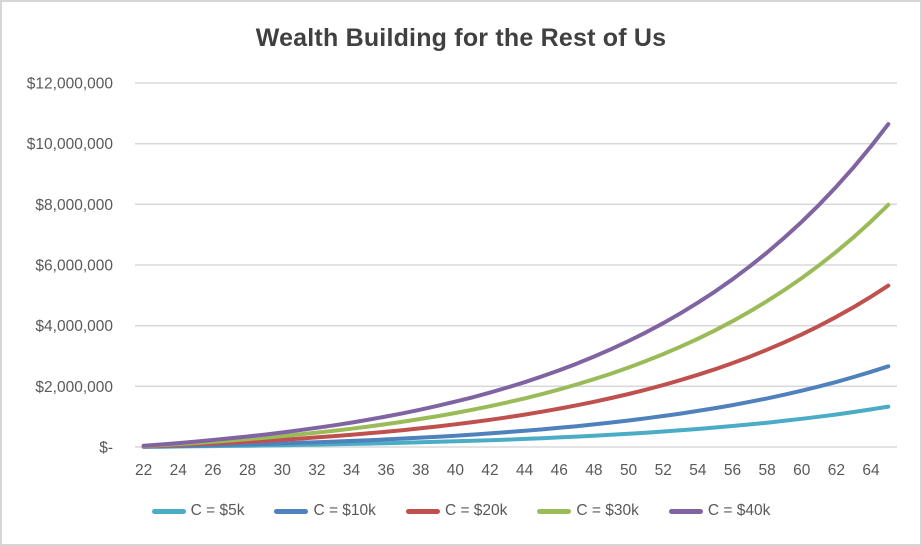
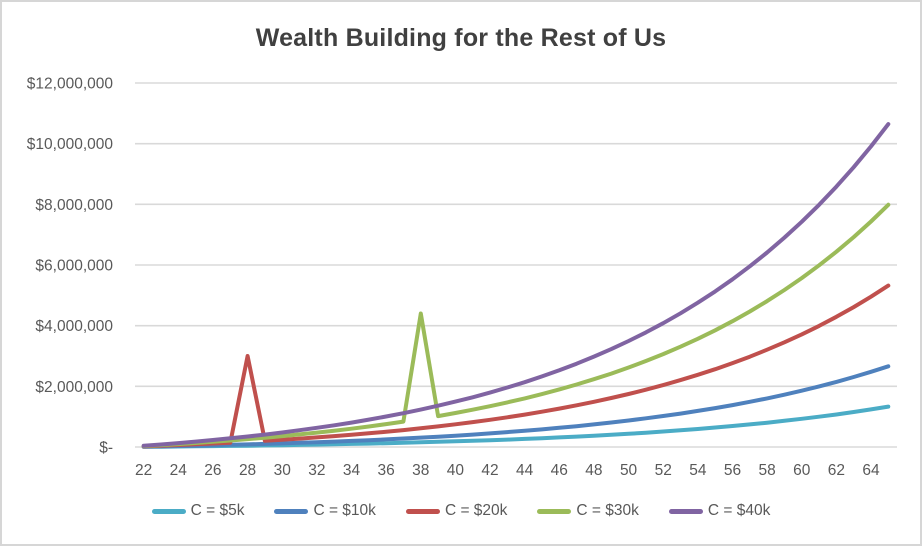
C = $20k/28: $200000 -> $3000000
C = $30k/38: $900000 -> $4400000
